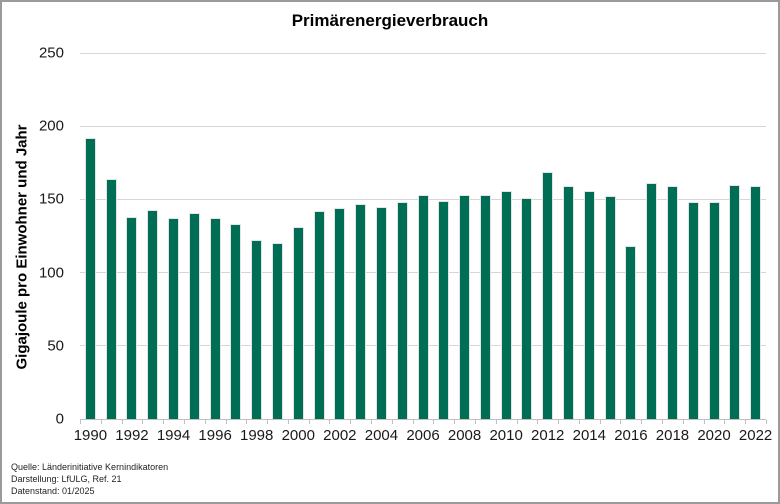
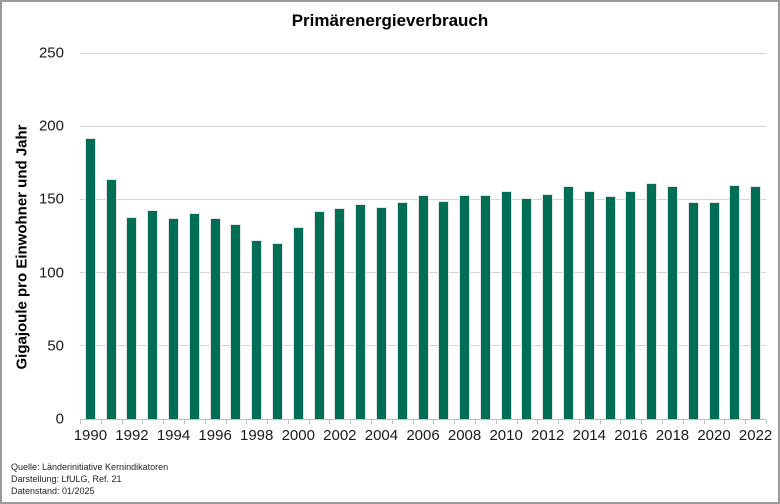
2012: 169 -> 154
2016: 118 -> 156
